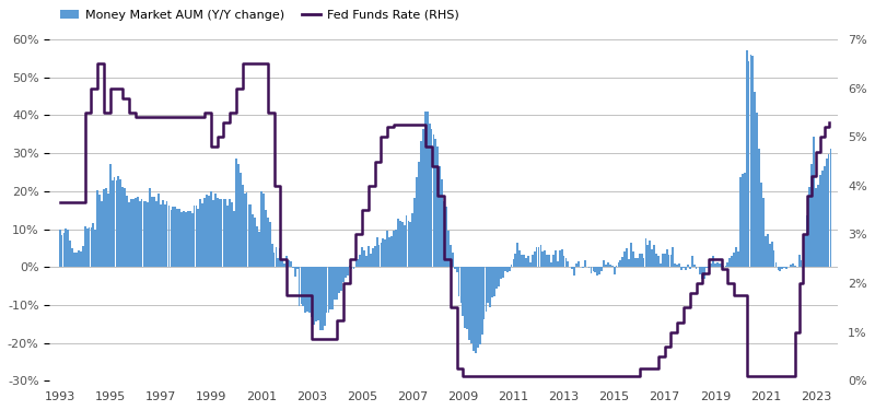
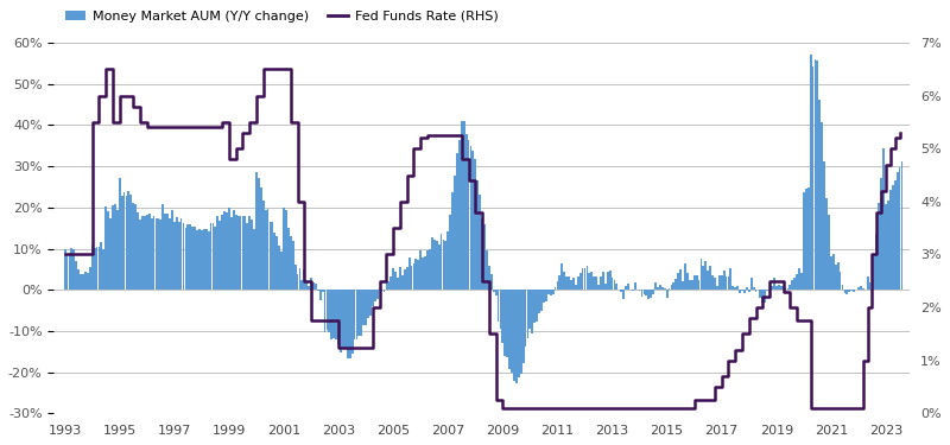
Fed Funds Rate (RHS)/1993: 3.65% -> 3.00%
Fed Funds Rate (RHS)/2003: 0.85% -> 1.25%
